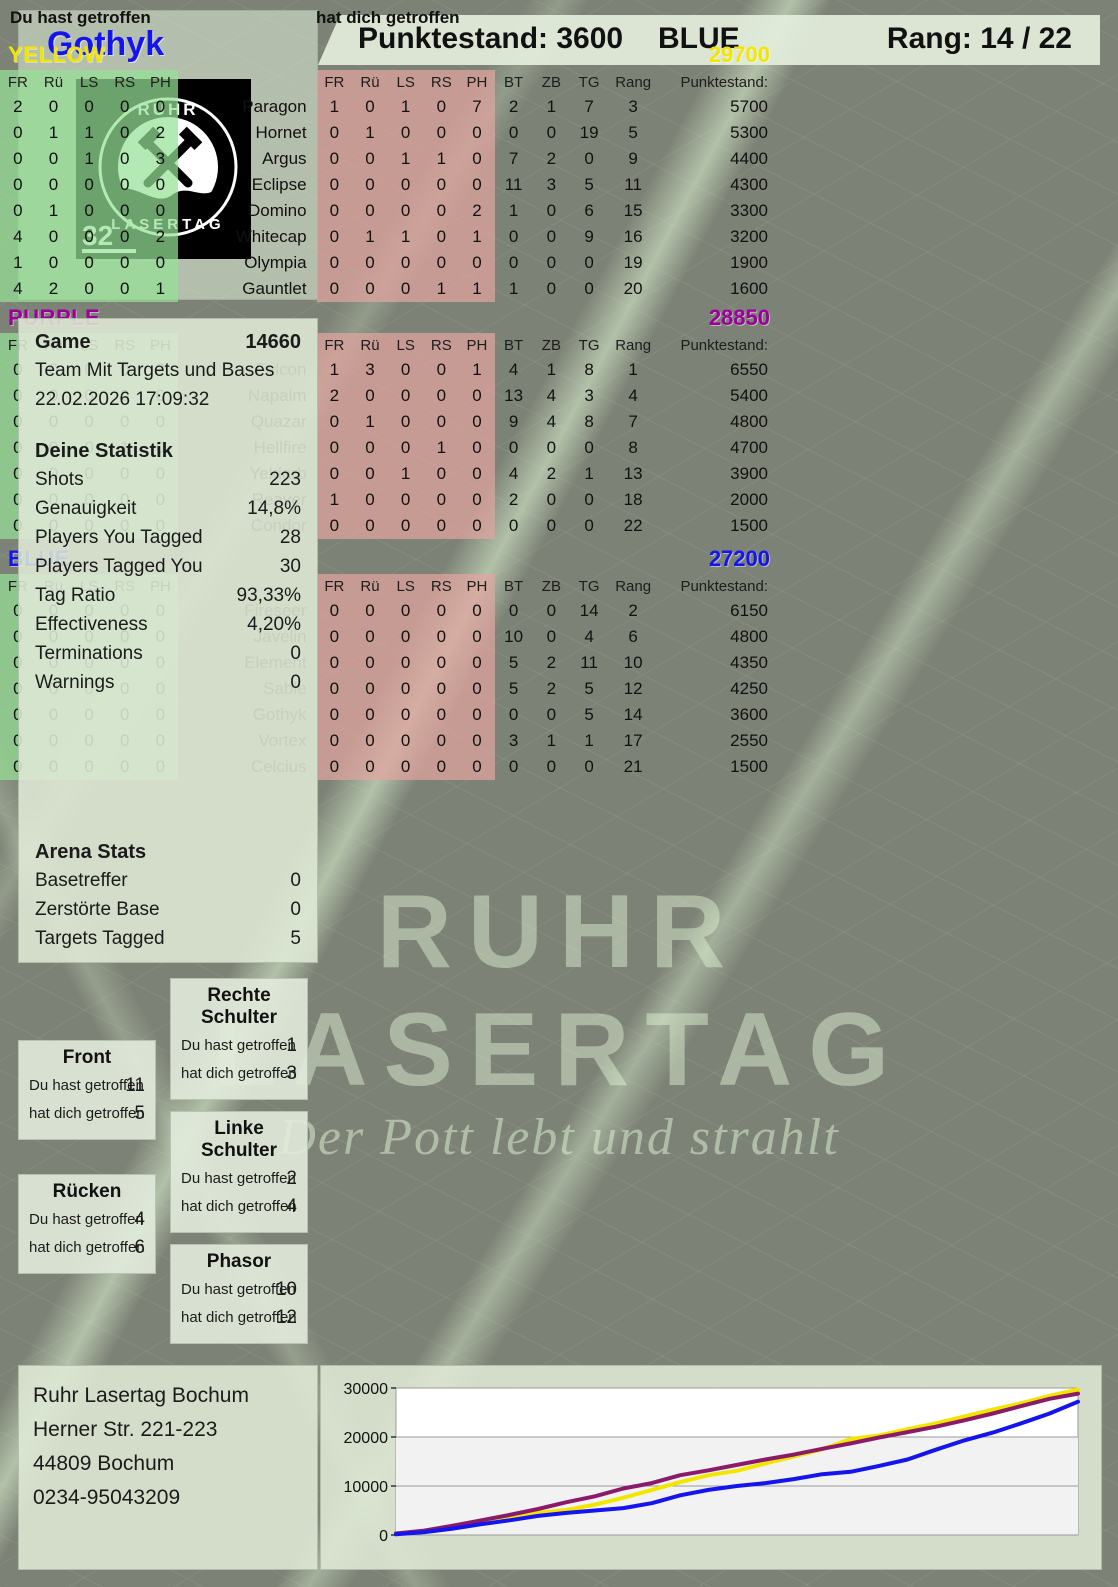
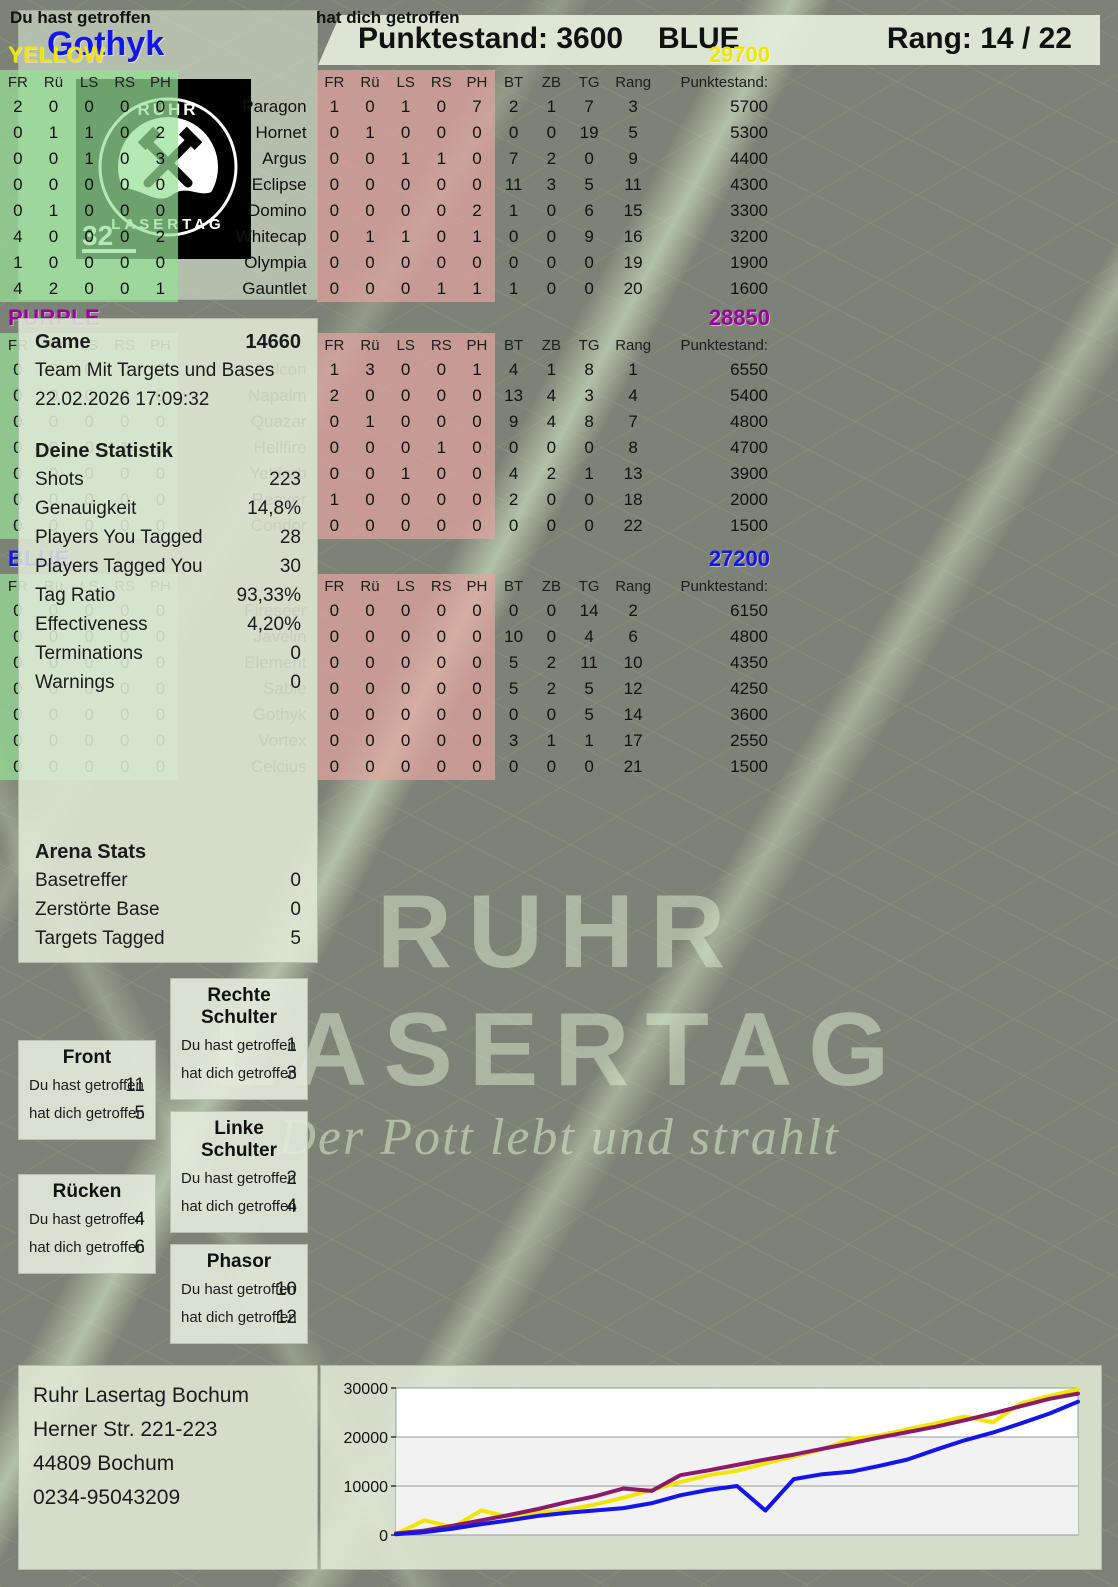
YELLOW/1: 1000 -> 3000
YELLOW/3: 3000 -> 5000
PURPLE/9: 11000 -> 9000
BLUE/13: 11000 -> 5000
YELLOW/21: 26000 -> 23000
